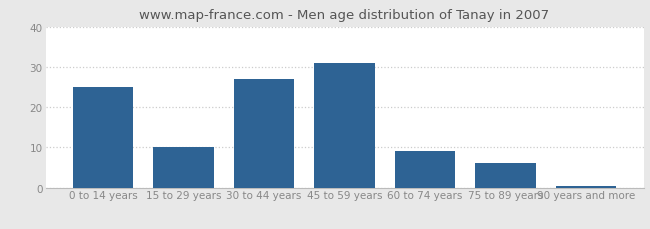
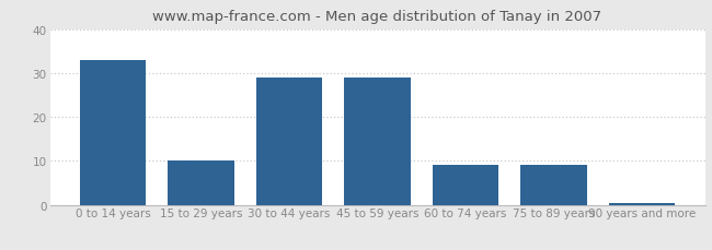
0 to 14 years: 25.0 -> 33.0
30 to 44 years: 27.0 -> 29.0
45 to 59 years: 31.0 -> 29.0
75 to 89 years: 6.0 -> 9.0
